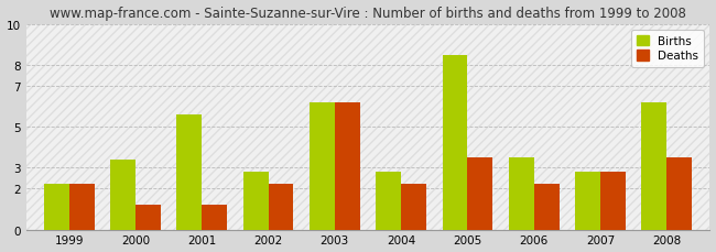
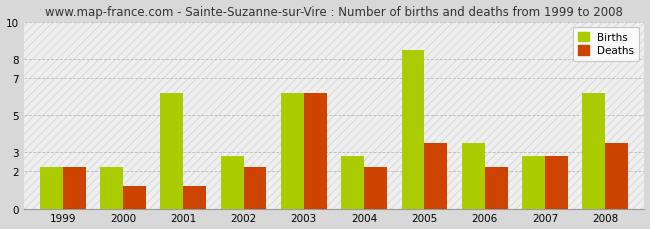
Births/2000: 3.4 -> 2.2
Births/2001: 5.6 -> 6.2
